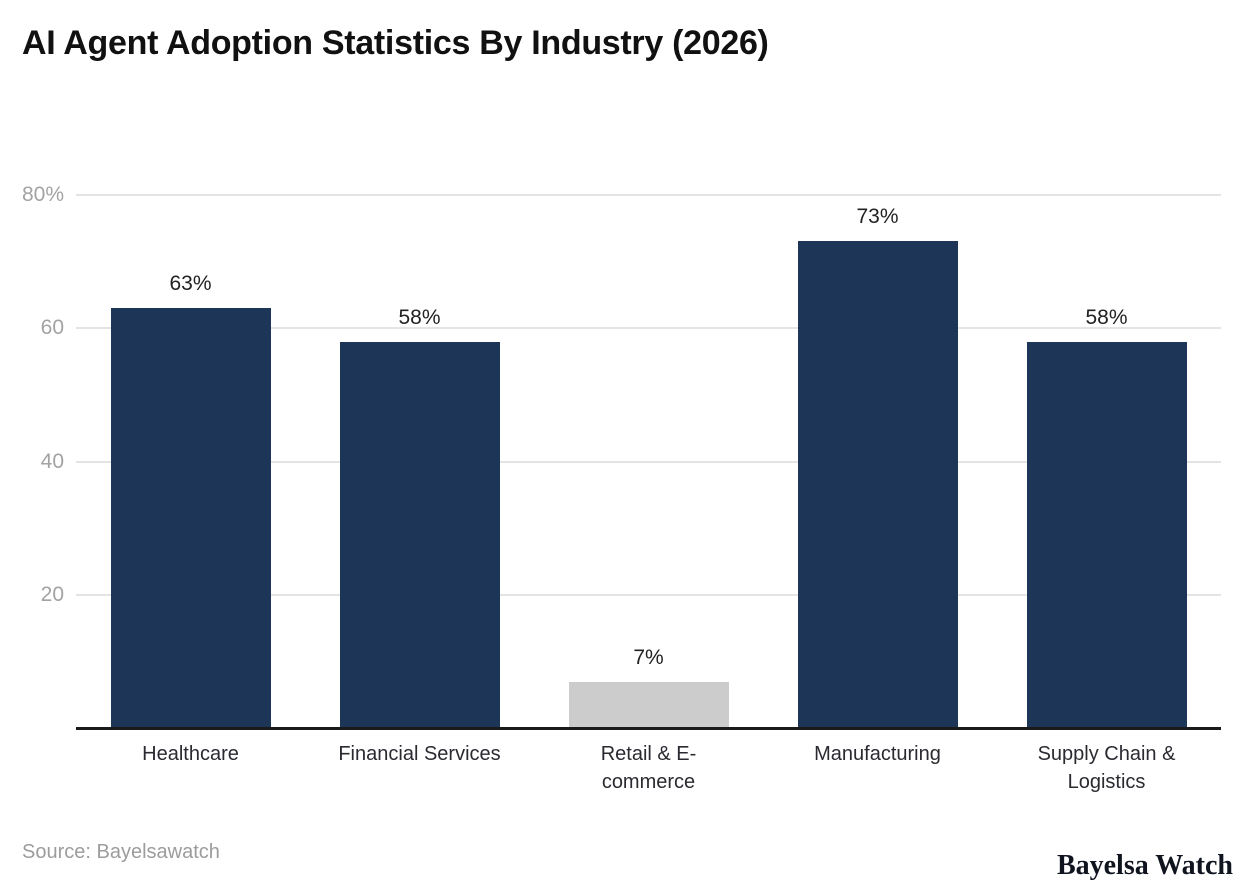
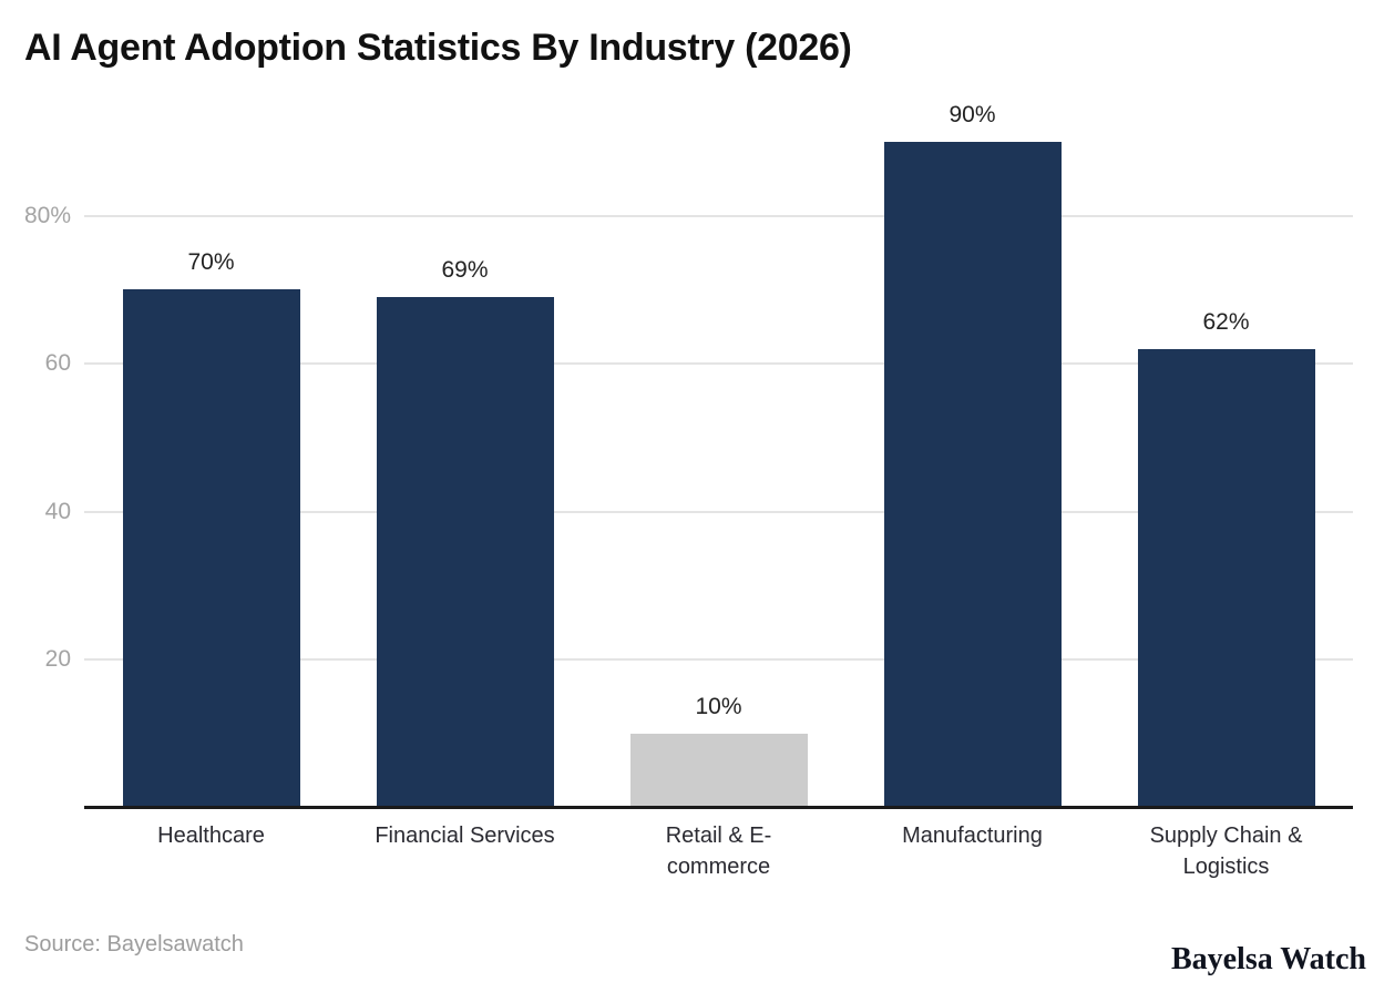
Healthcare: 63% -> 70%
Financial Services: 58% -> 69%
Retail & E-commerce: 7% -> 10%
Manufacturing: 73% -> 90%
Supply Chain & Logistics: 58% -> 62%
